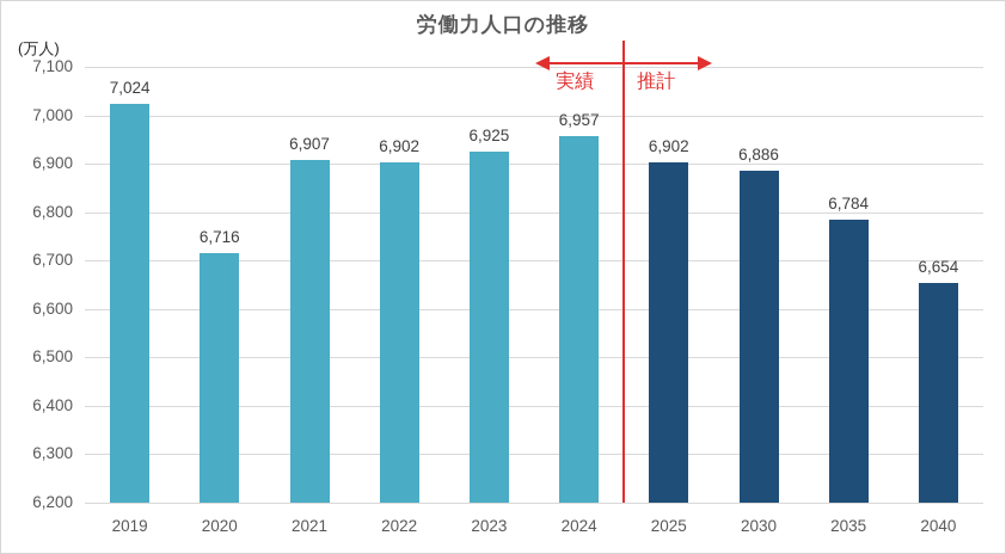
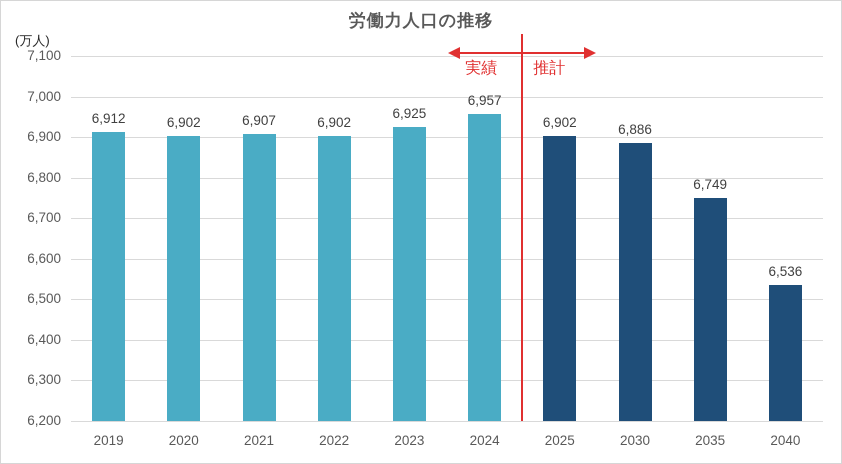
2019: 7,024 -> 6,912
2020: 6,716 -> 6,902
2035: 6,784 -> 6,749
2040: 6,654 -> 6,536
